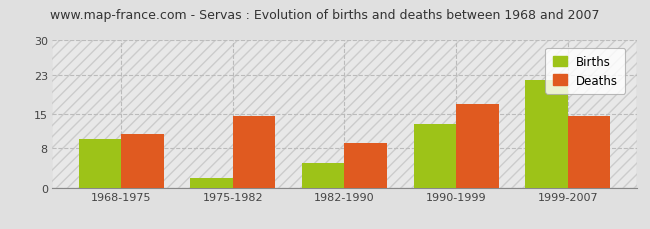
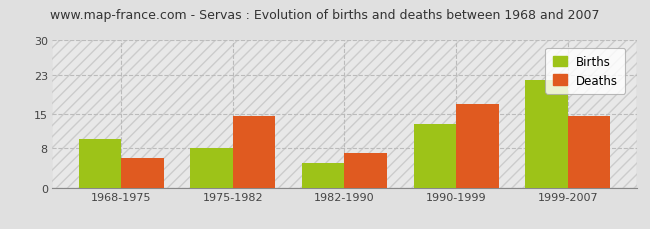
Deaths/1968-1975: 11.0 -> 6.0
Births/1975-1982: 2 -> 8
Deaths/1982-1990: 9.0 -> 7.0
